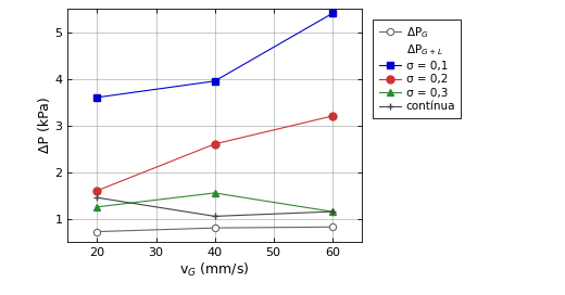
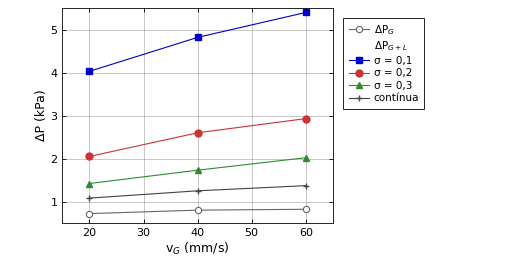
σ = 0,1/20: 3.60 -> 4.03
σ = 0,2/20: 1.60 -> 2.05
σ = 0,3/20: 1.25 -> 1.42
contínua/20: 1.45 -> 1.08
σ = 0,1/40: 3.95 -> 4.82
σ = 0,3/40: 1.55 -> 1.73
contínua/40: 1.05 -> 1.25
σ = 0,2/60: 3.20 -> 2.93
σ = 0,3/60: 1.15 -> 2.02
contínua/60: 1.15 -> 1.37
